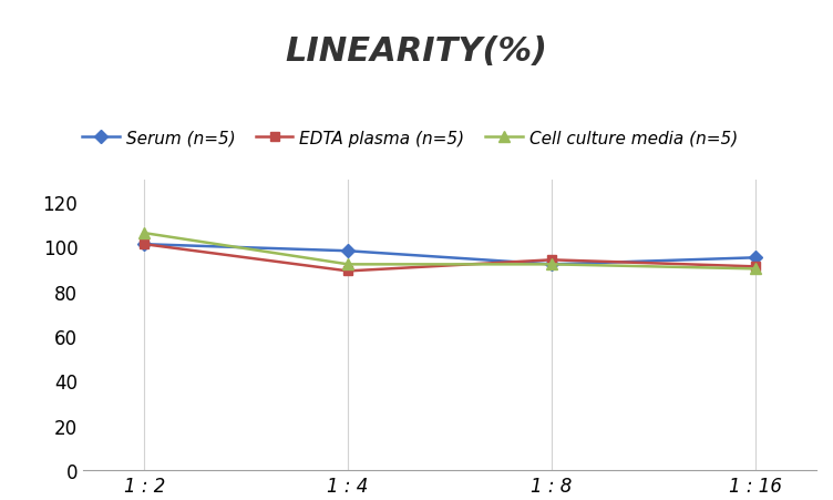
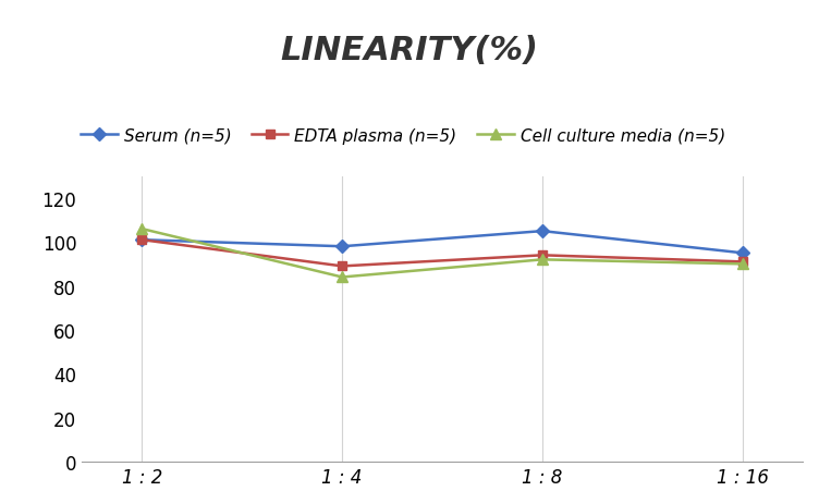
Cell culture media (n=5)/1 : 4: 92 -> 84
Serum (n=5)/1 : 8: 92 -> 105
